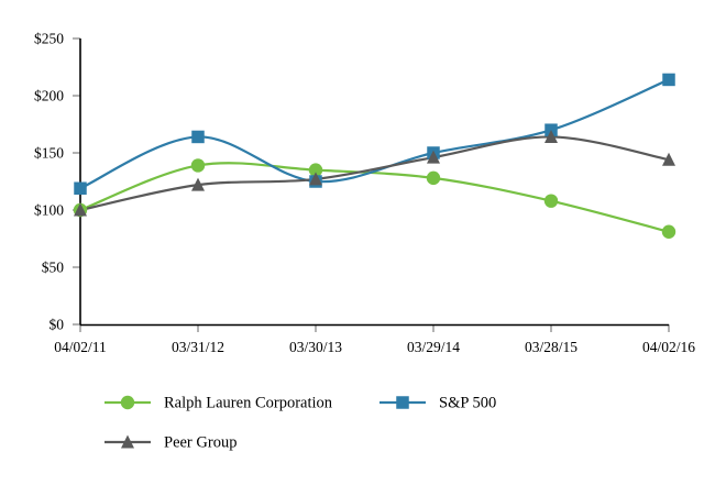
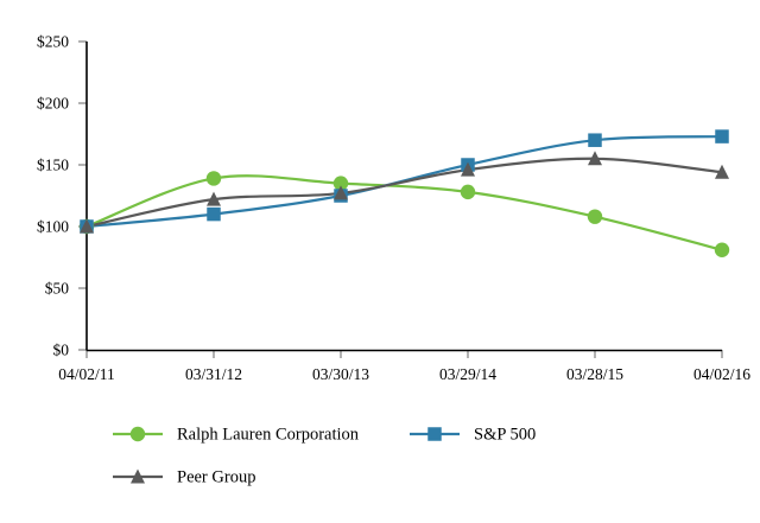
S&P 500/04/02/11: $119 -> $100
S&P 500/03/31/12: $164 -> $110
Peer Group/03/28/15: $164 -> $155
S&P 500/04/02/16: $214 -> $173
